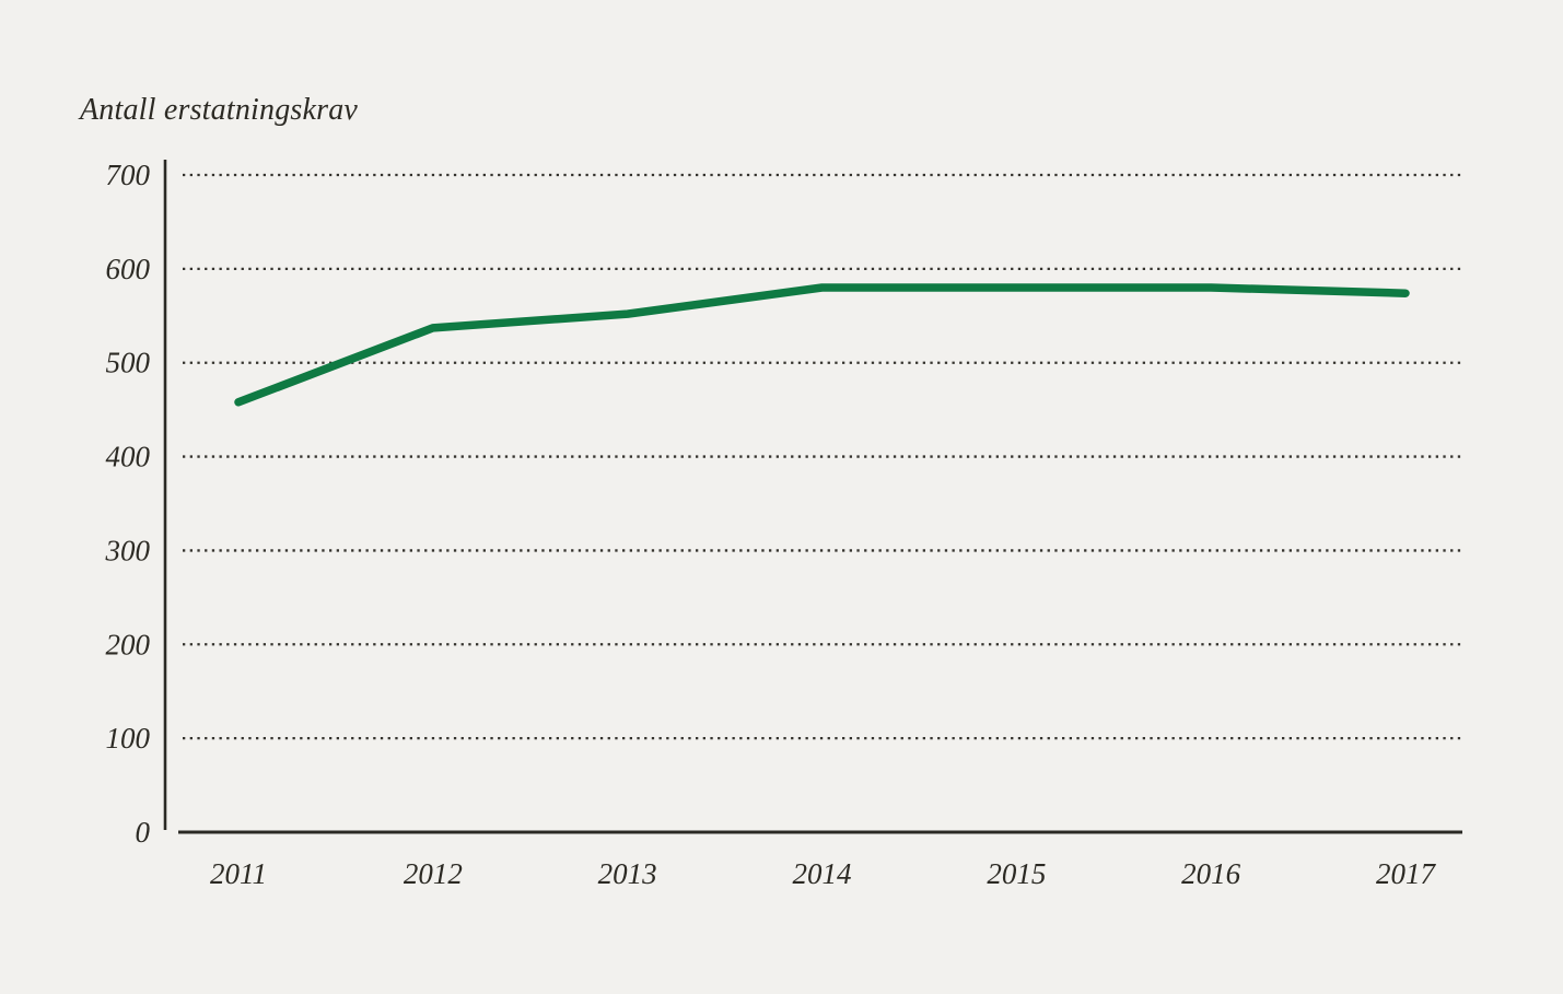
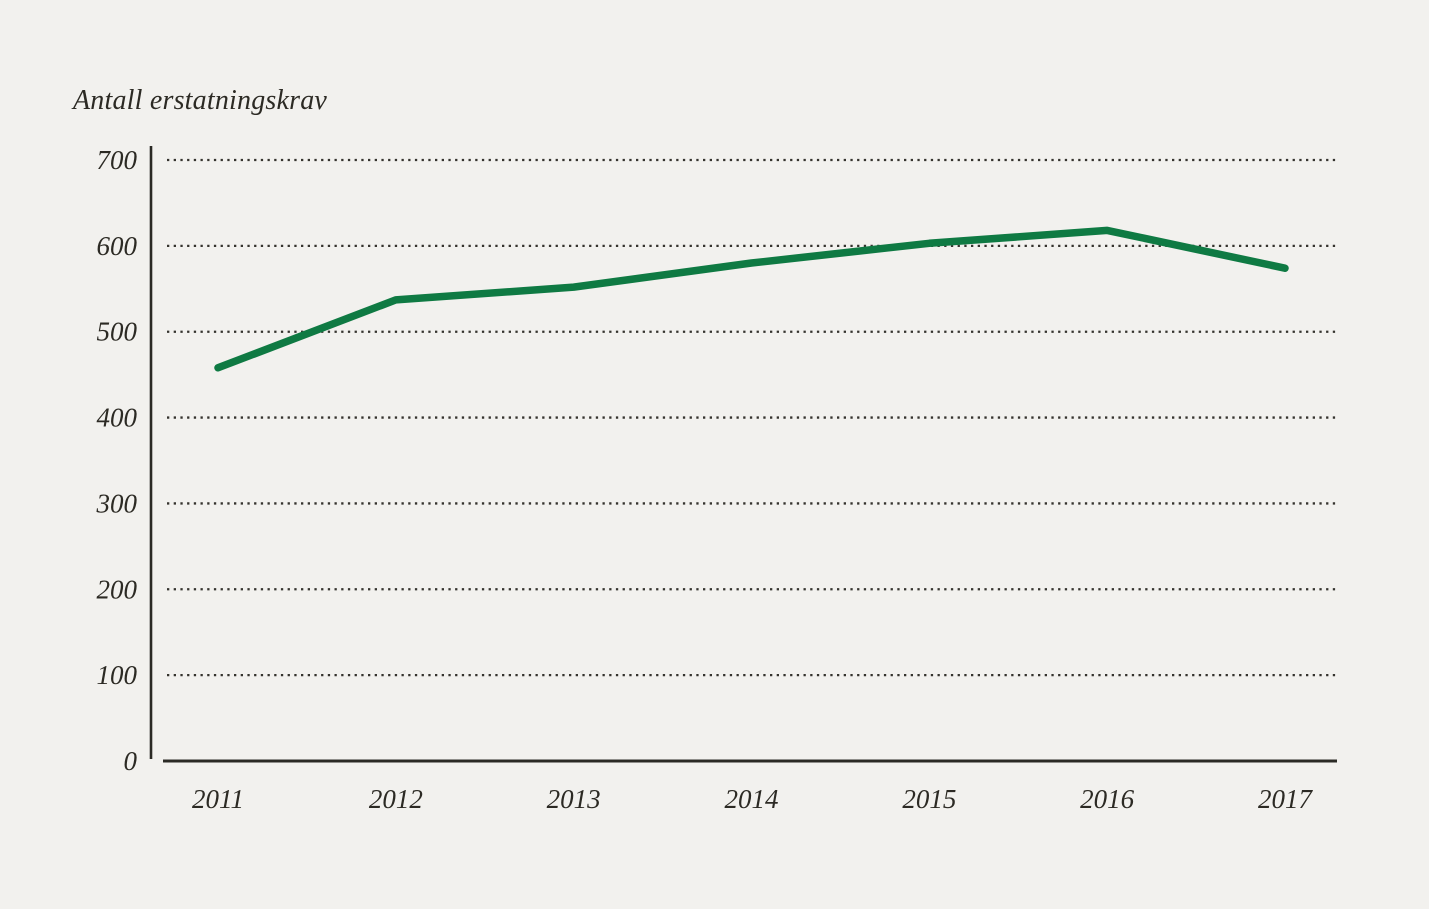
2015: 580 -> 600
2016: 580 -> 620
